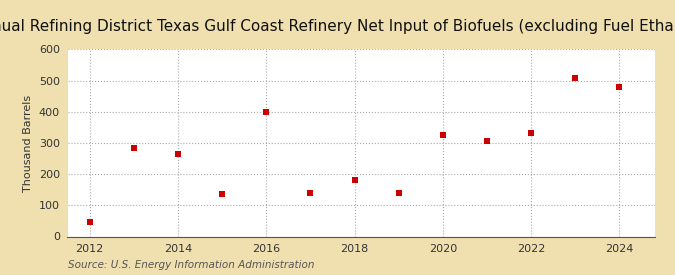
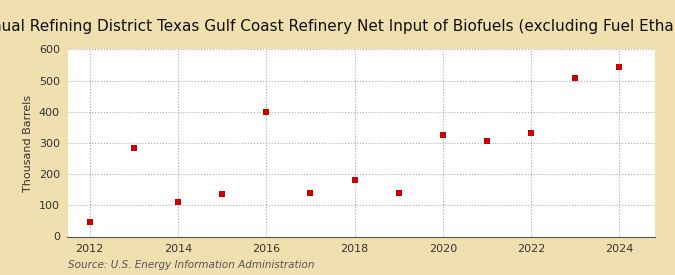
2014: 265 -> 110
2024: 480 -> 545
